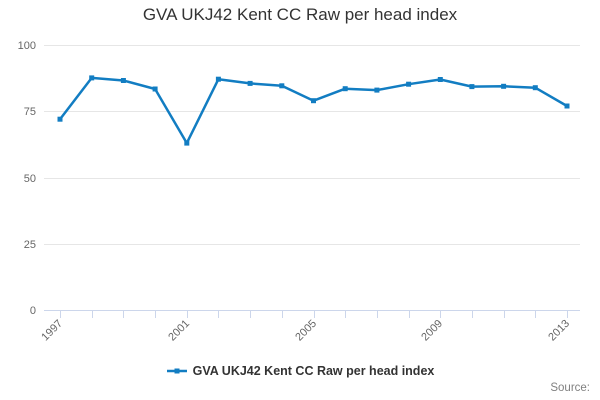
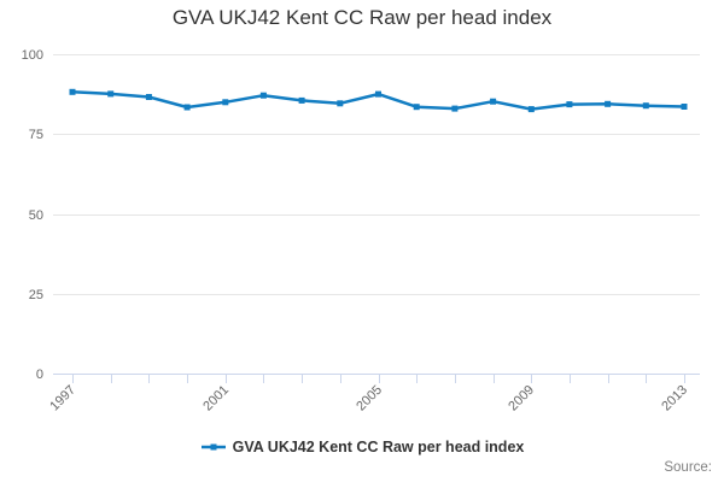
1997: 72 -> 88
2001: 63 -> 85
2005: 79 -> 88
2009: 87 -> 83
2013: 77 -> 84
